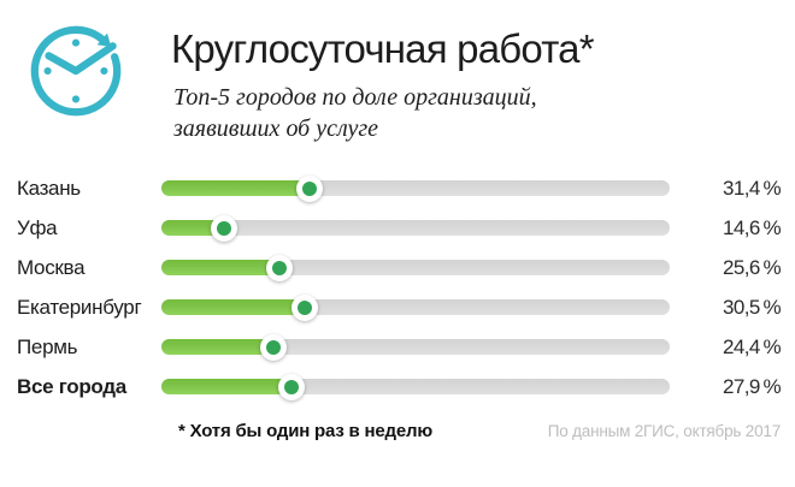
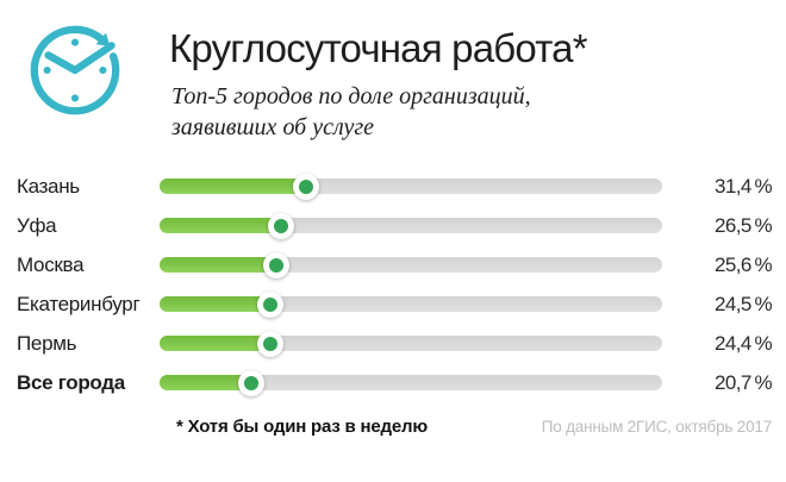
Уфа: 14,6 -> 26,5
Екатеринбург: 30,5 -> 24,5
Все города: 27,9 -> 20,7
